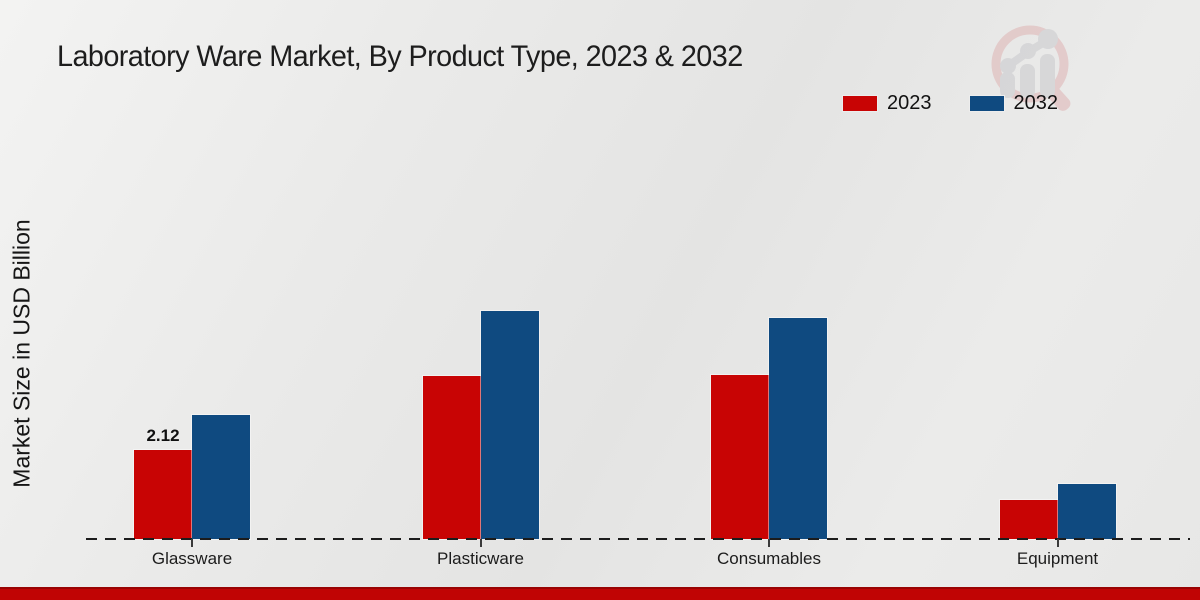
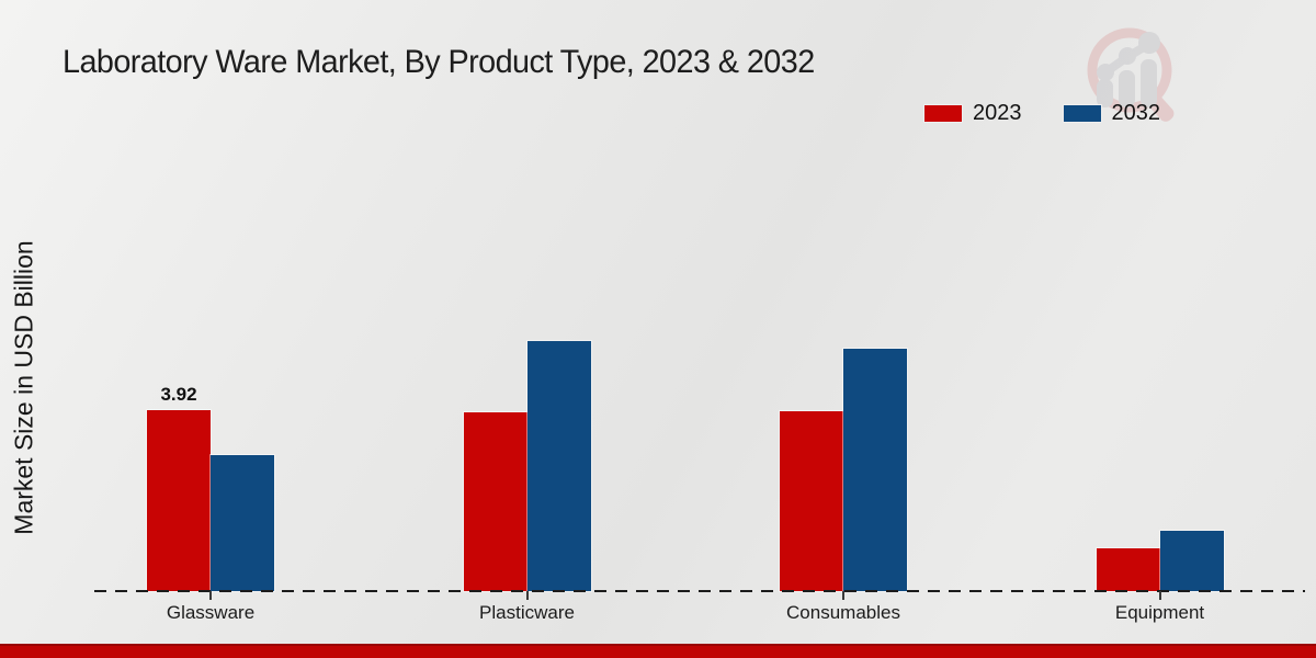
2023/Glassware: 2.12 -> 3.92
